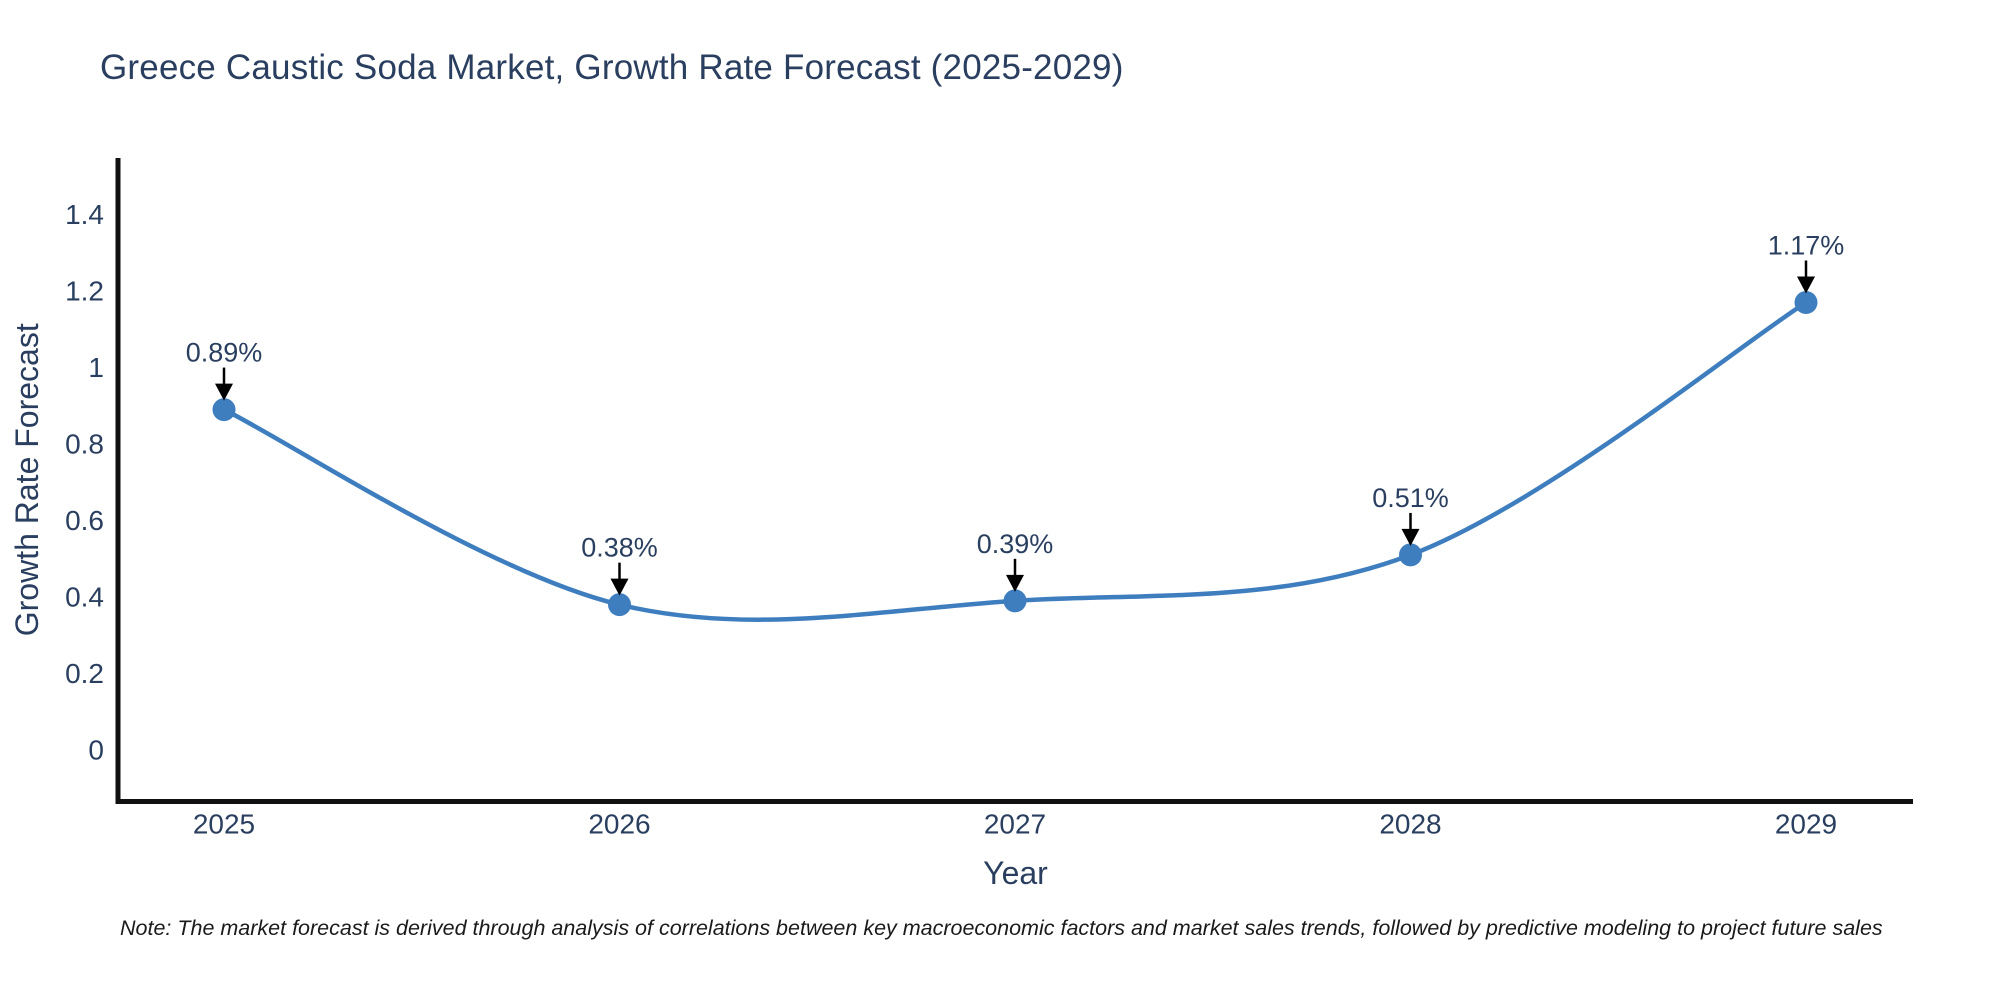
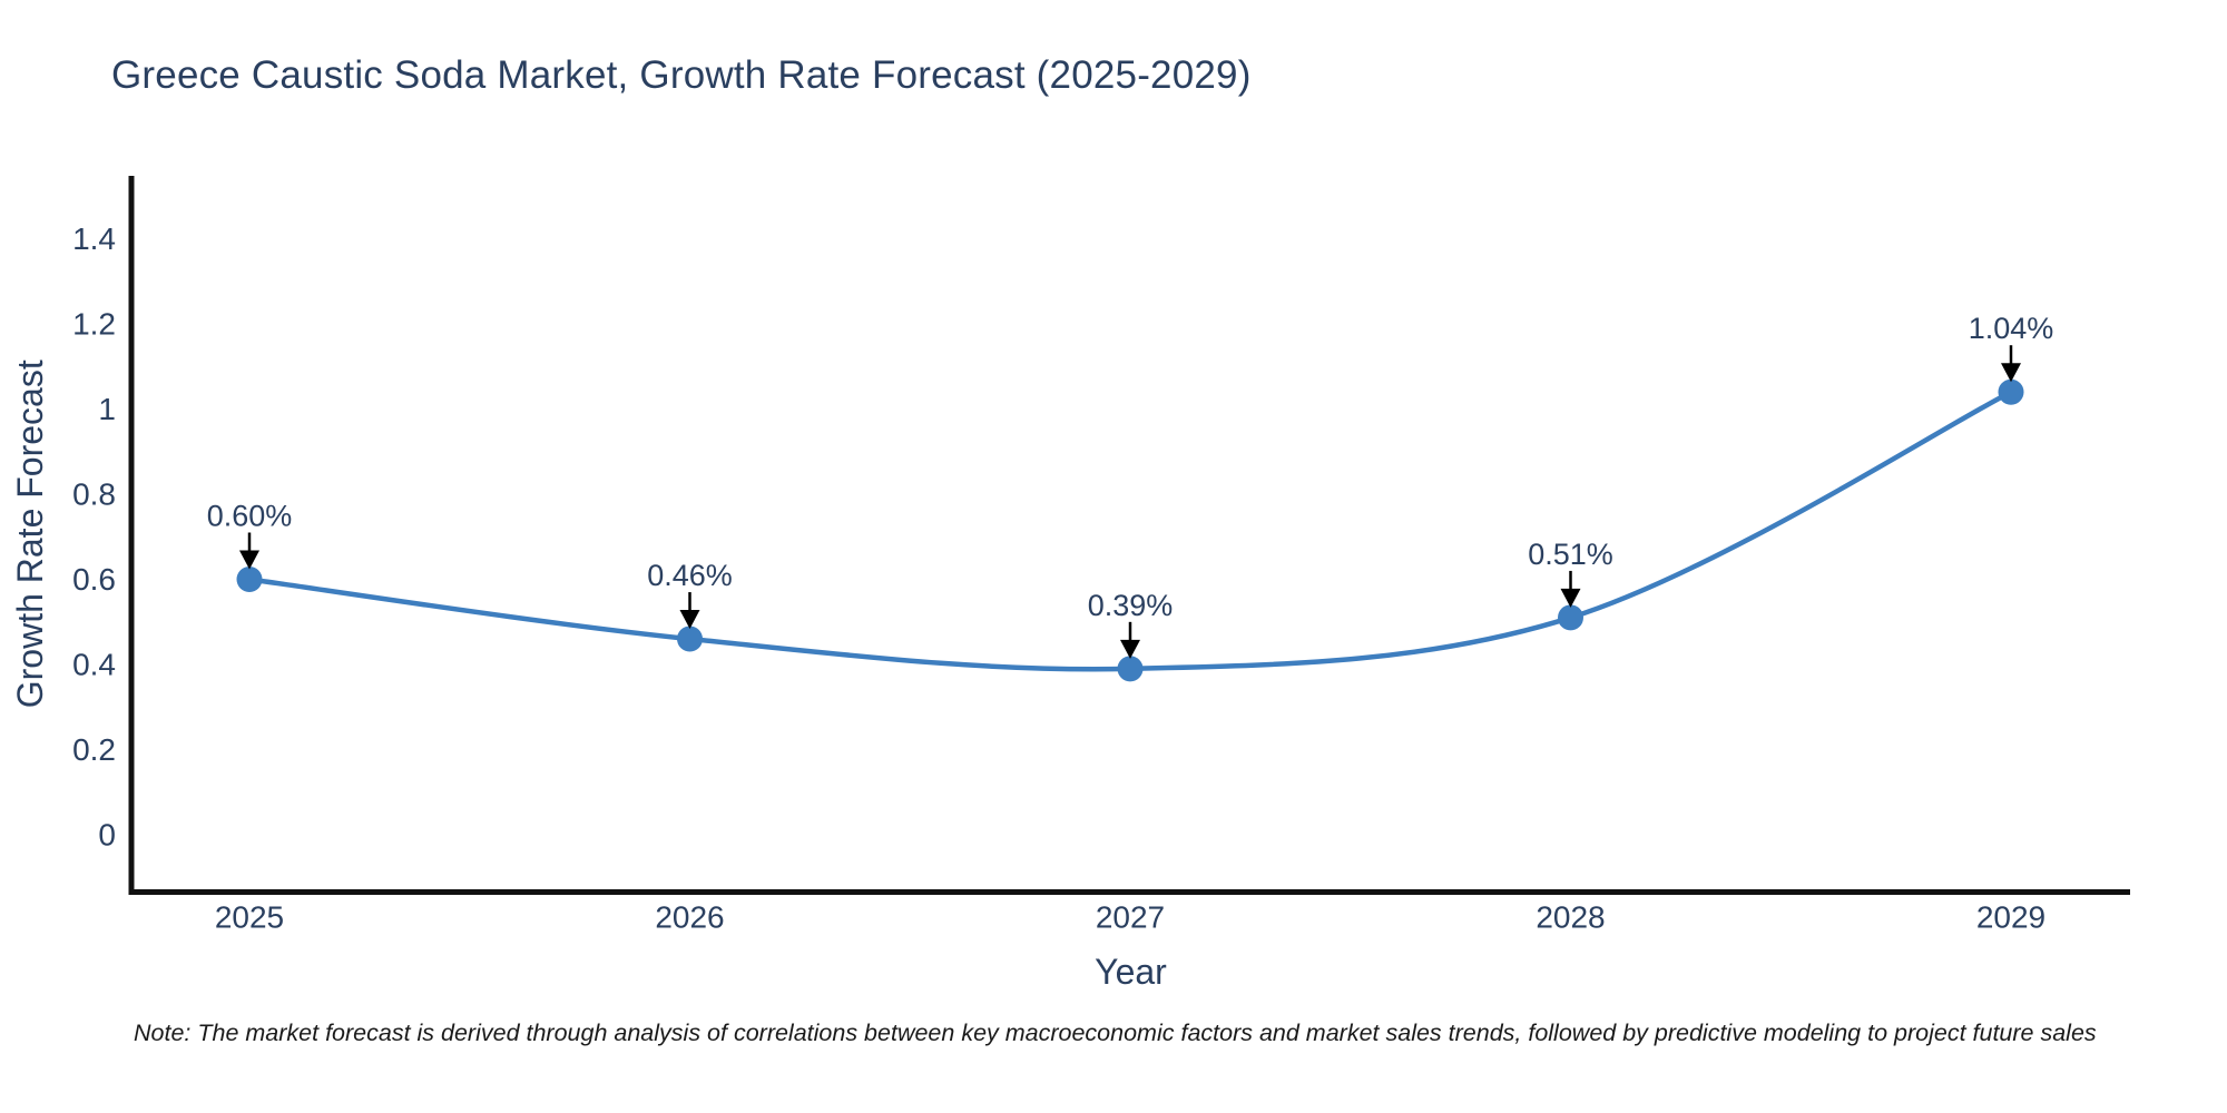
2025: 0.89% -> 0.60%
2026: 0.38% -> 0.46%
2029: 1.17% -> 1.04%
